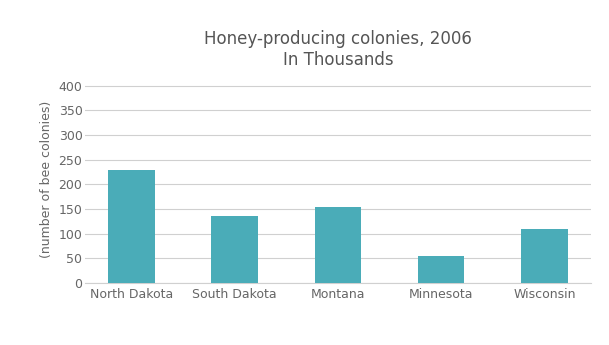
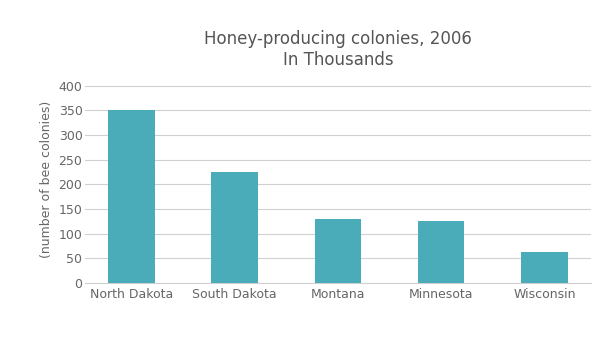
North Dakota: 230 -> 350
South Dakota: 135 -> 225
Montana: 155 -> 130
Minnesota: 55 -> 125
Wisconsin: 110 -> 62
